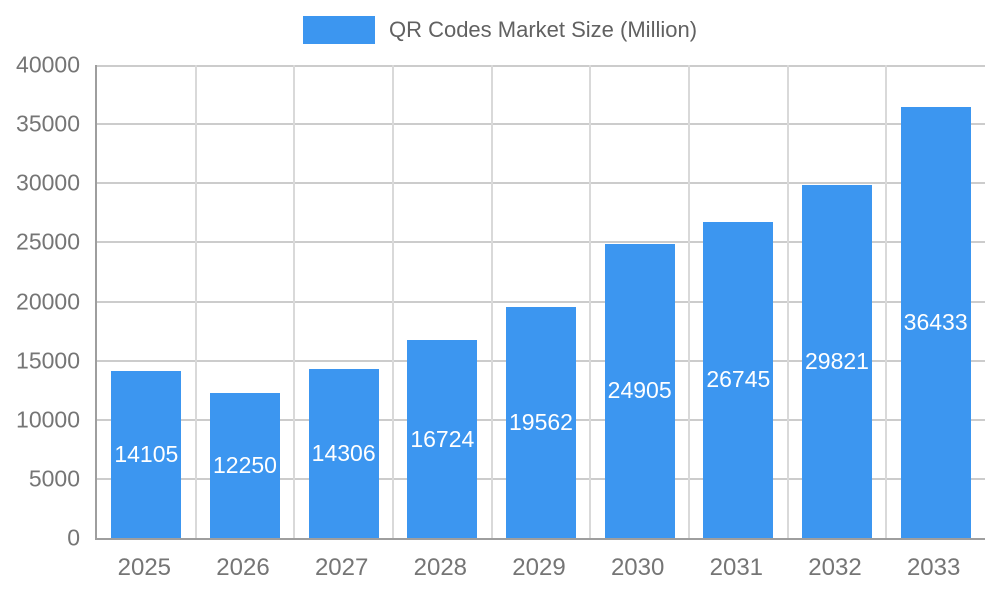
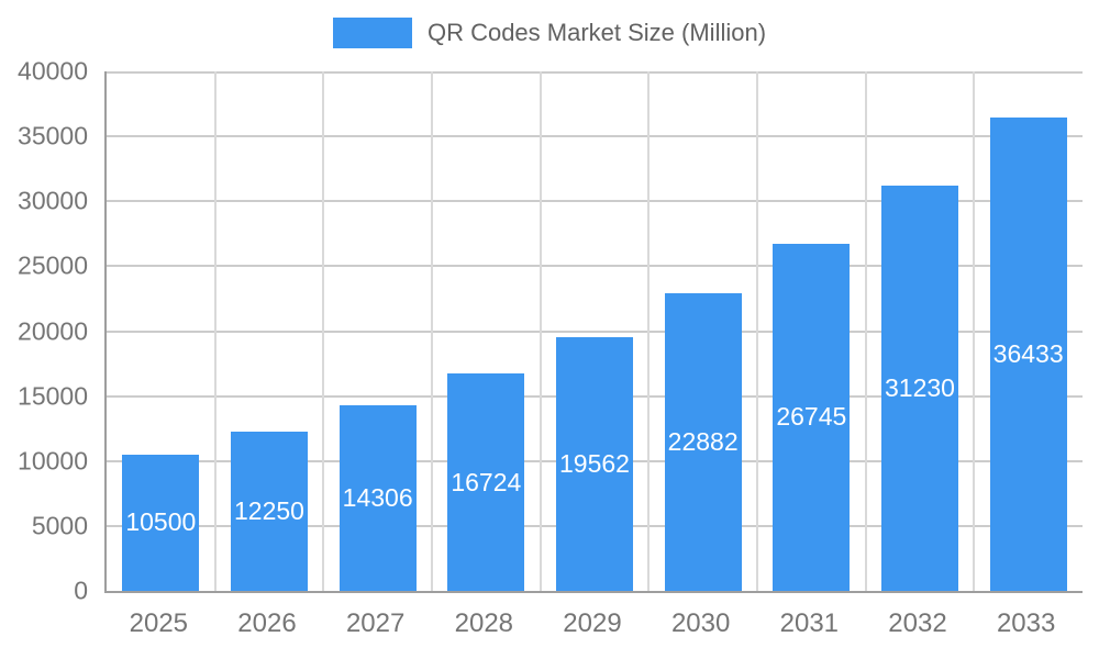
2025: 14105 -> 10500
2030: 24905 -> 22882
2032: 29821 -> 31230
